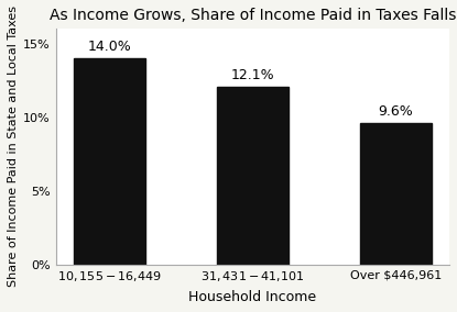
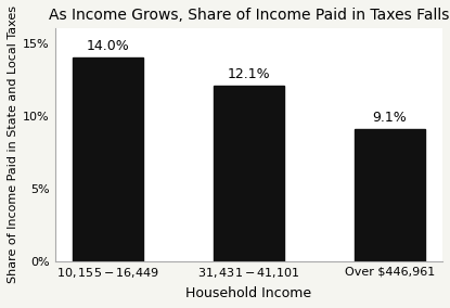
Over $446,961: 9.6% -> 9.1%
